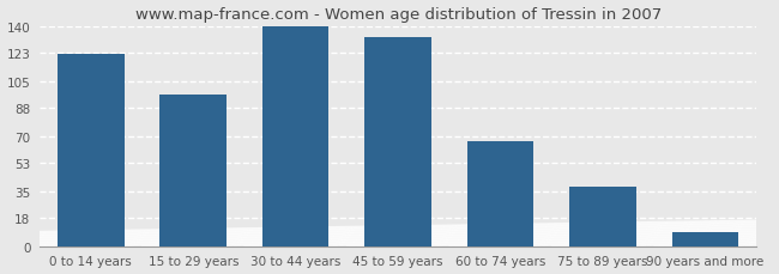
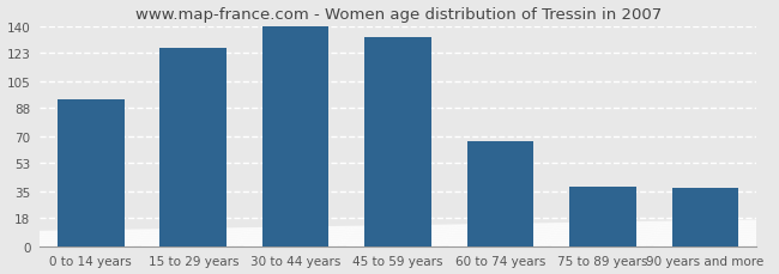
0 to 14 years: 122 -> 93
15 to 29 years: 96 -> 126
90 years and more: 9 -> 37
